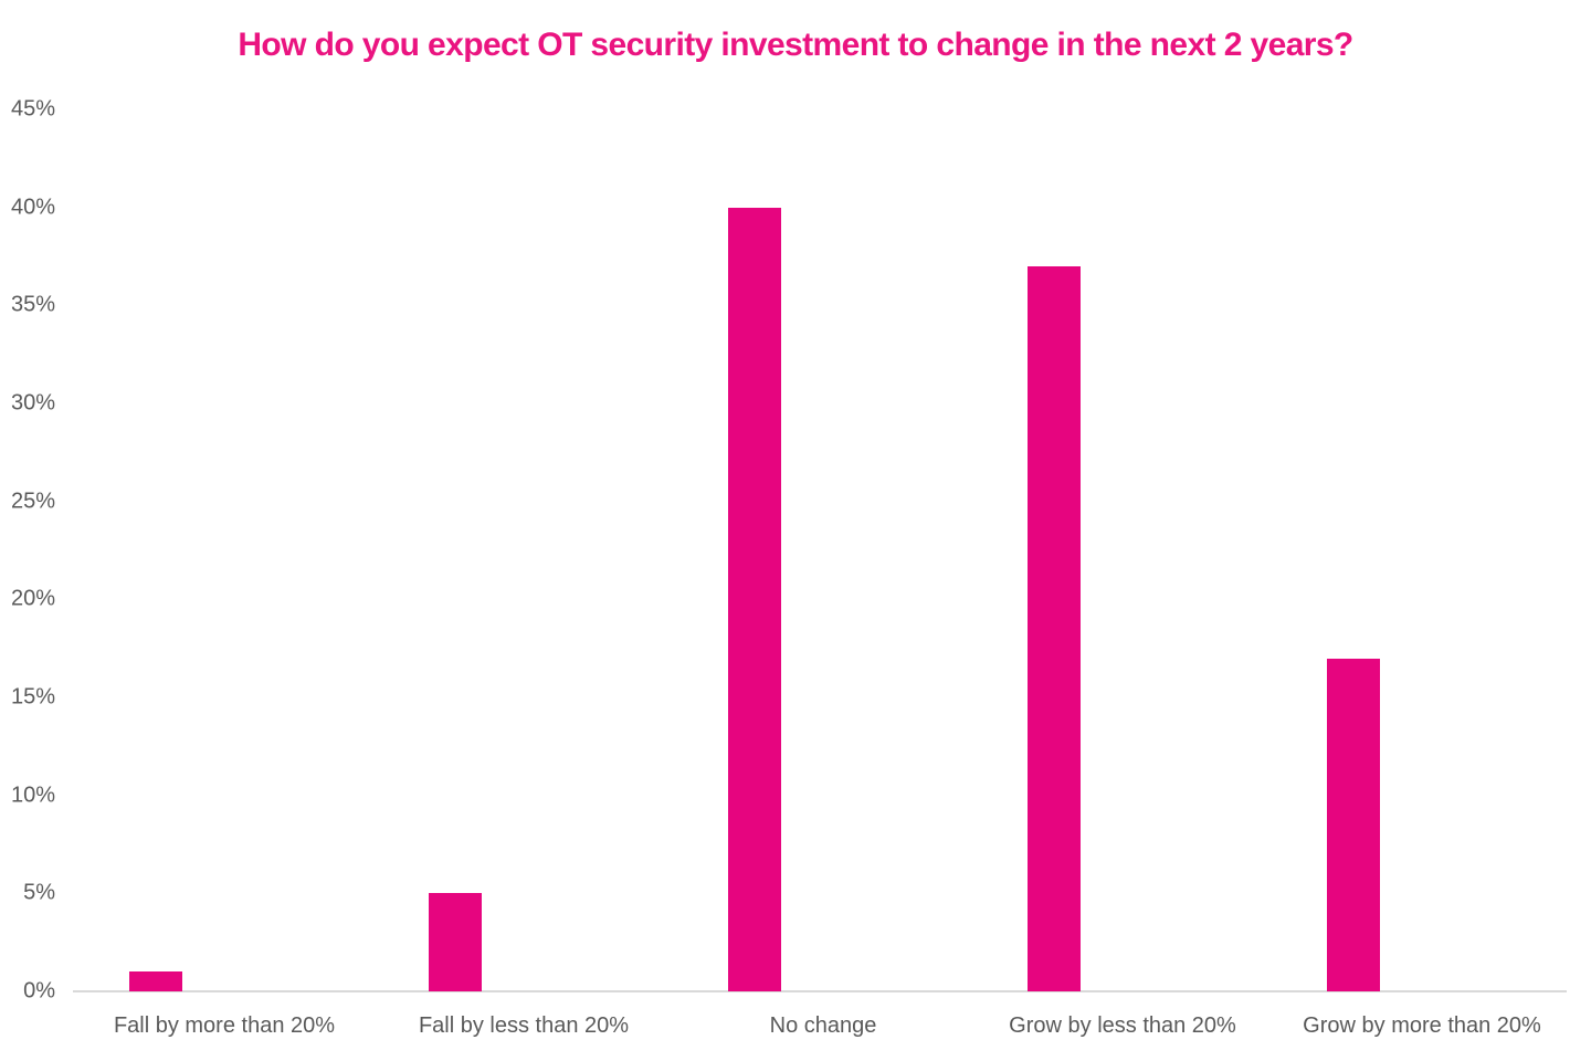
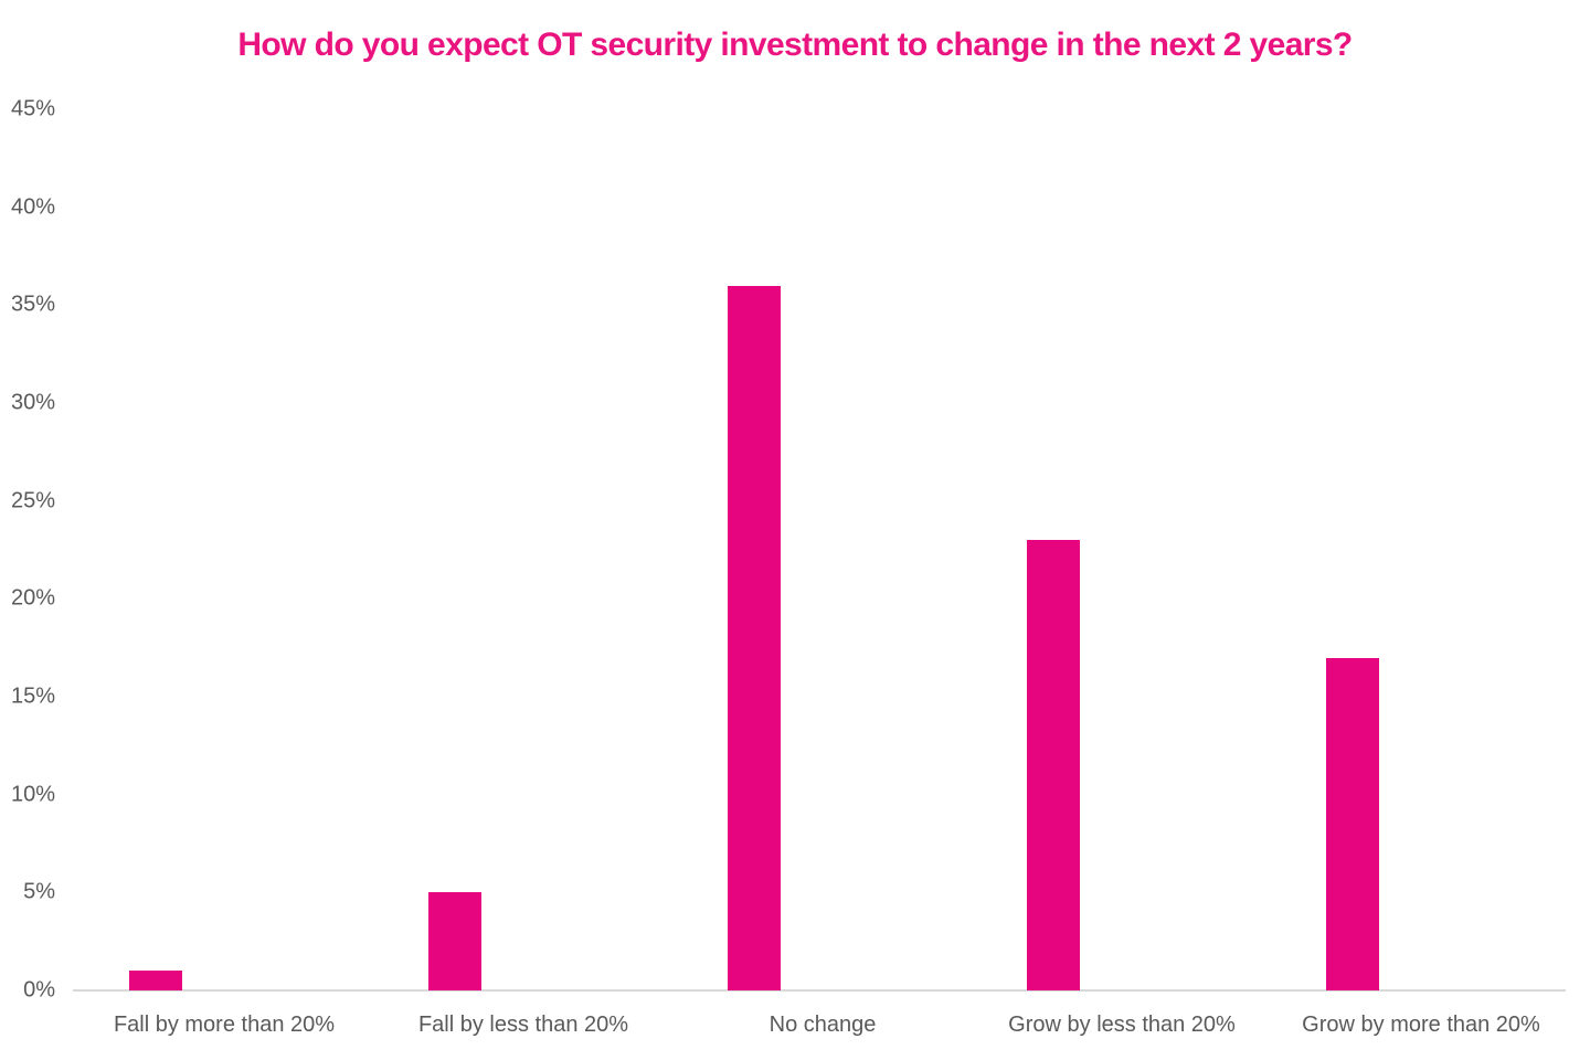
No change: 40% -> 36%
Grow by less than 20%: 37% -> 23%
